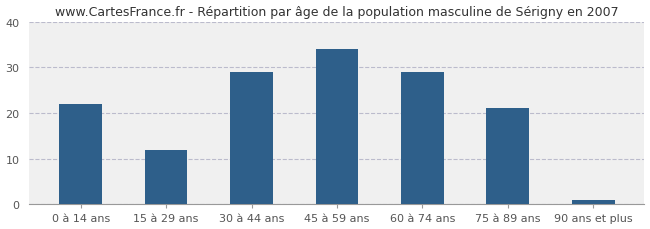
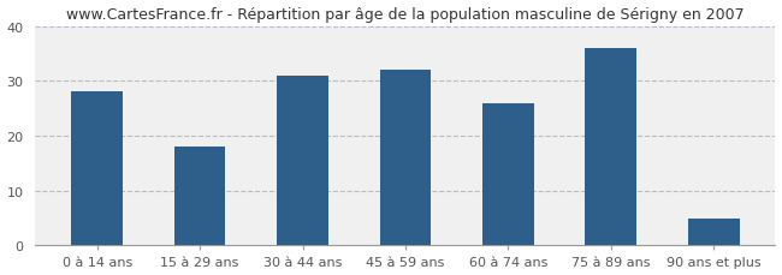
0 à 14 ans: 22 -> 28
15 à 29 ans: 12 -> 18
30 à 44 ans: 29 -> 31
45 à 59 ans: 34 -> 32
60 à 74 ans: 29 -> 26
75 à 89 ans: 21 -> 36
90 ans et plus: 1 -> 5
